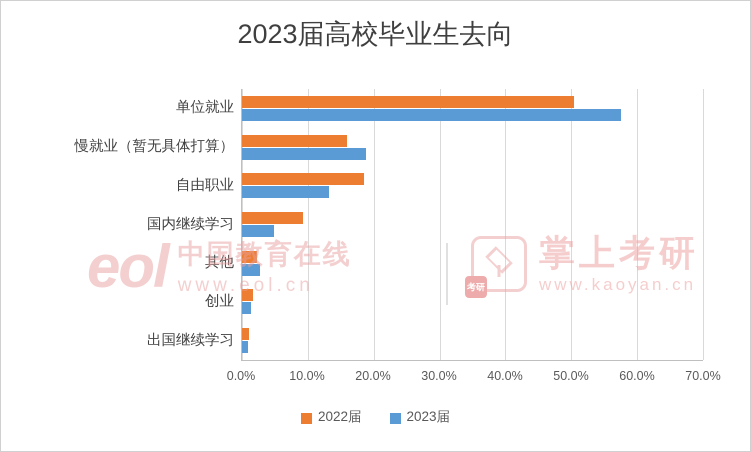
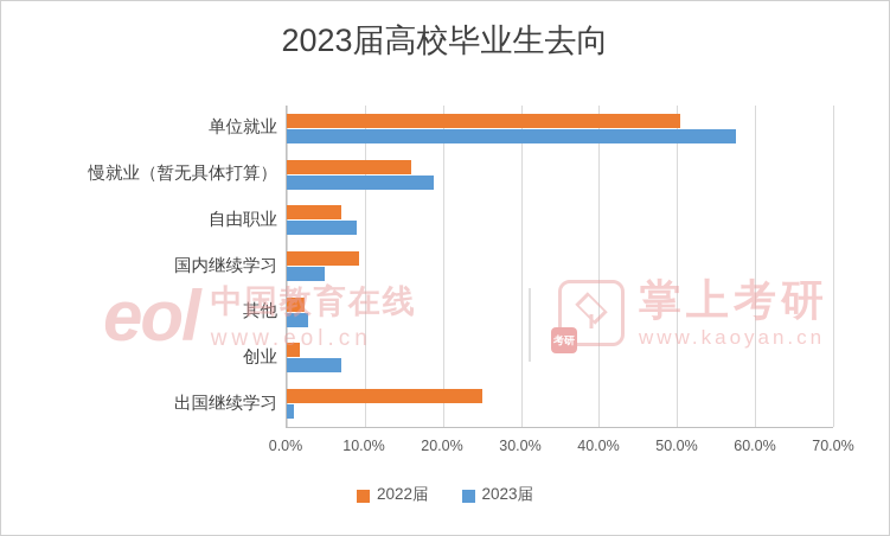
2022届/自由职业: 19% -> 7%
2023届/自由职业: 13% -> 9%
2023届/创业: 1% -> 7%
2022届/出国继续学习: 1% -> 25%
